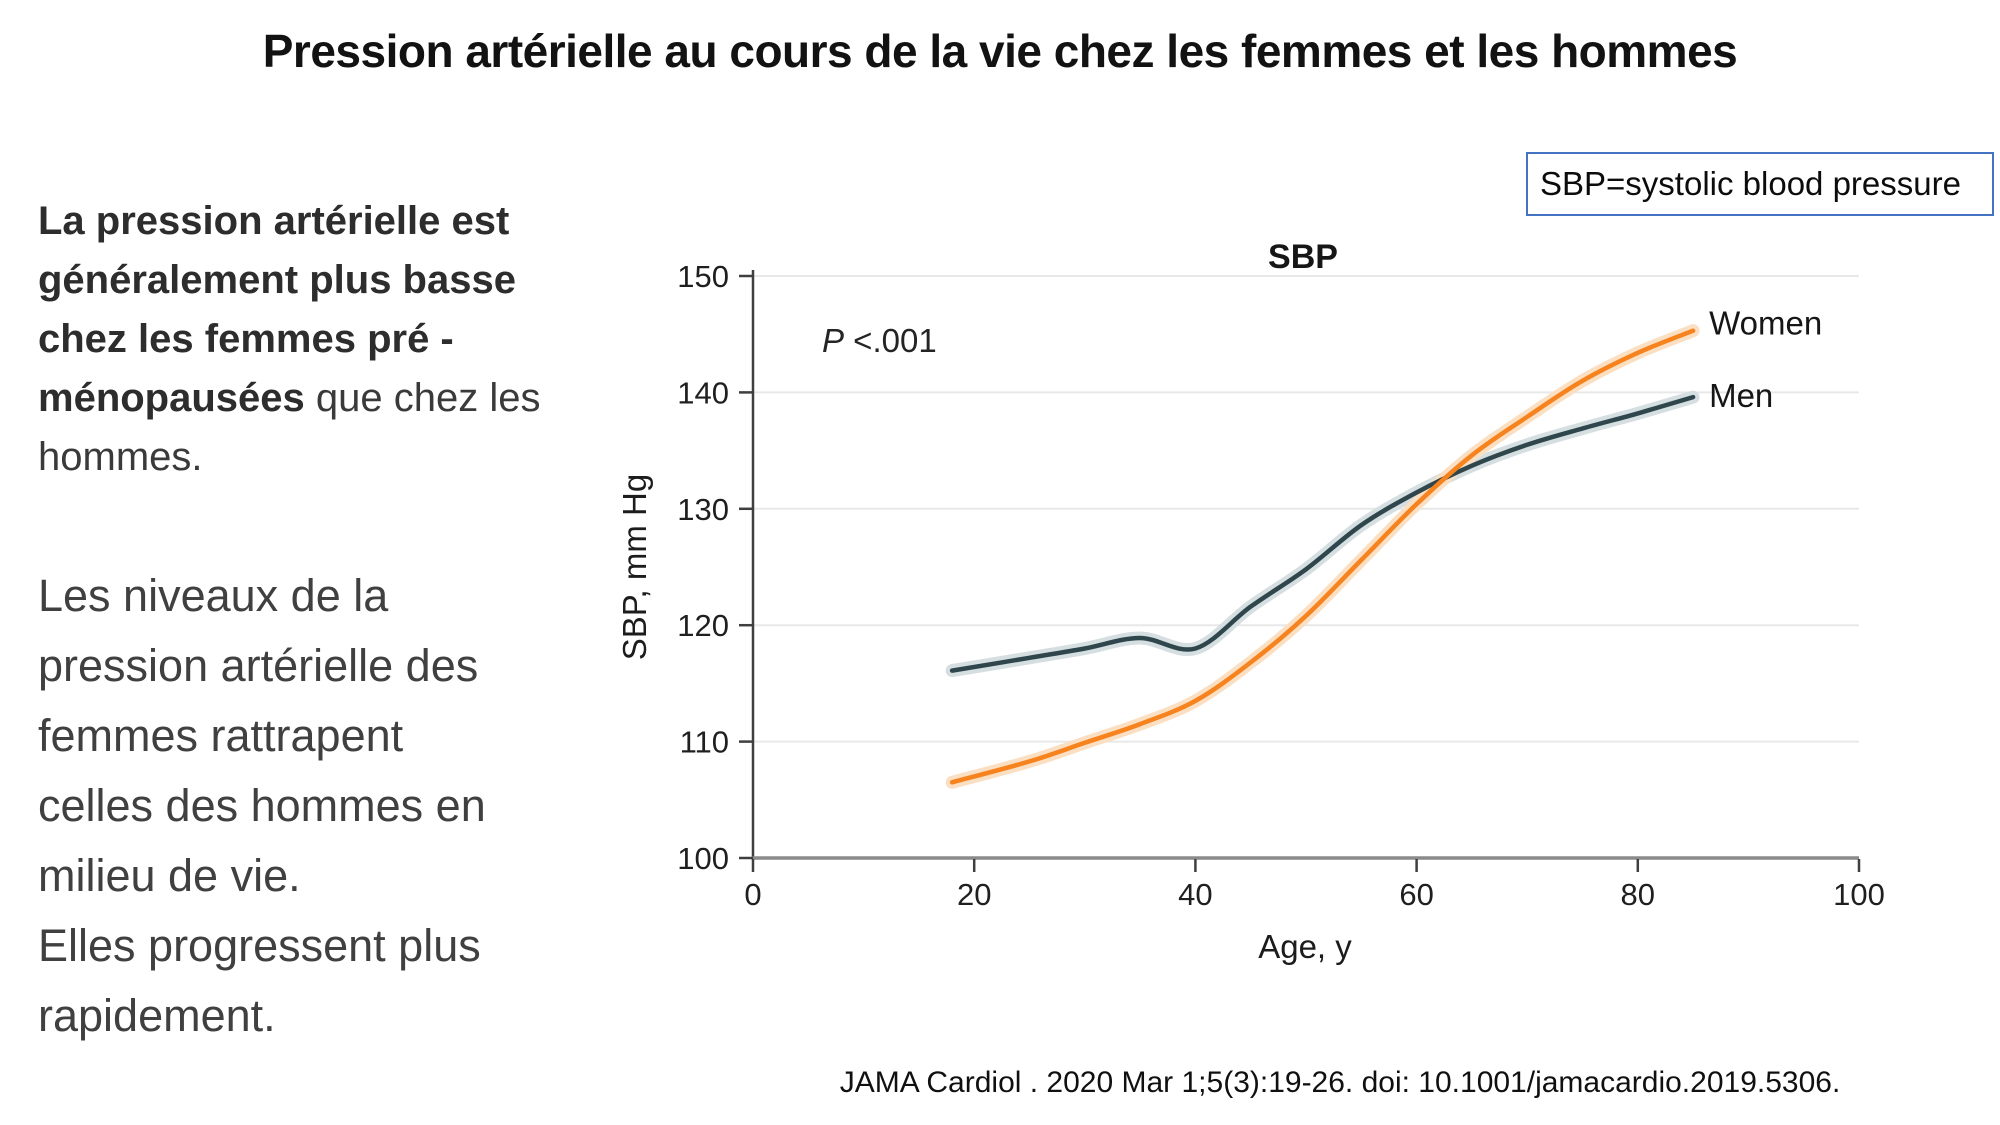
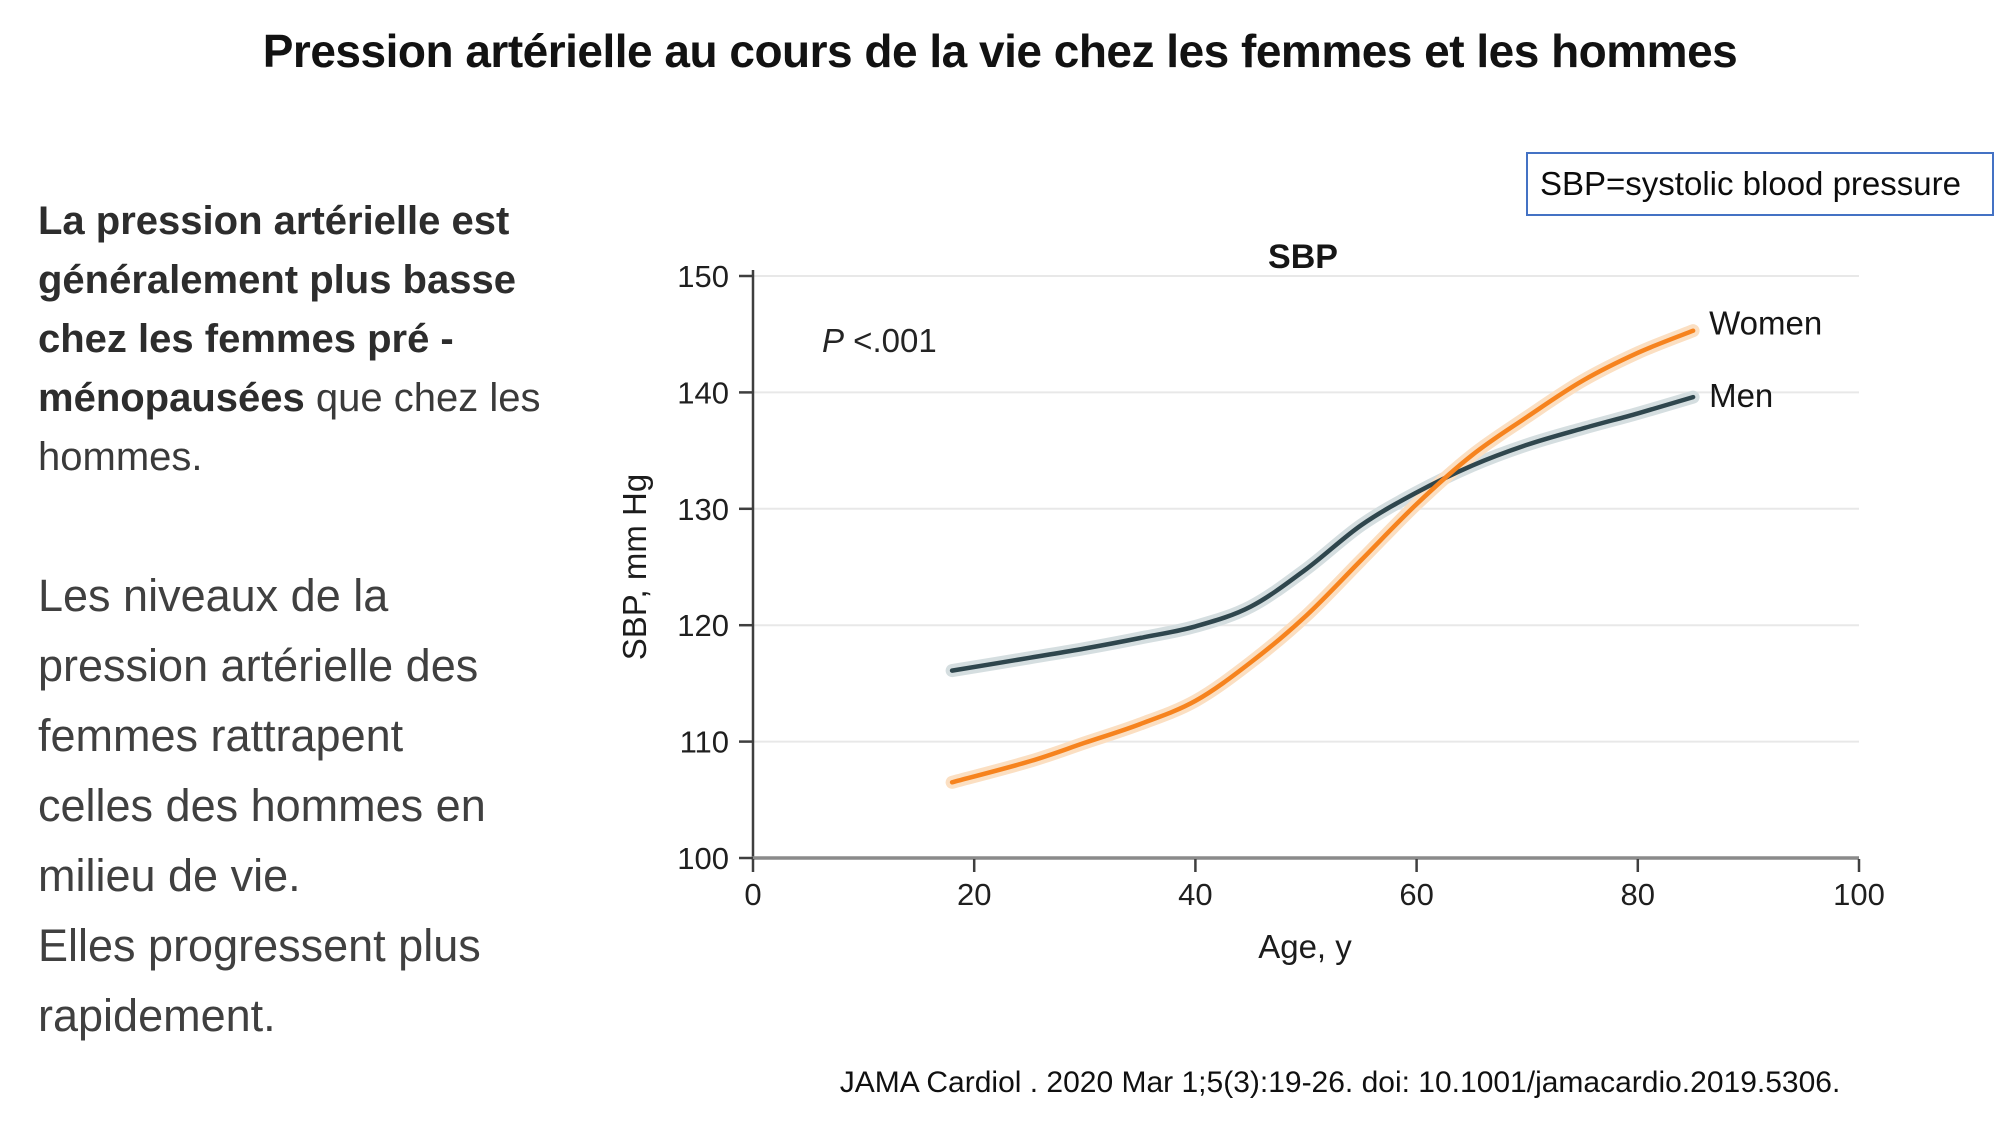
Men/40: 118.0 -> 119.9
